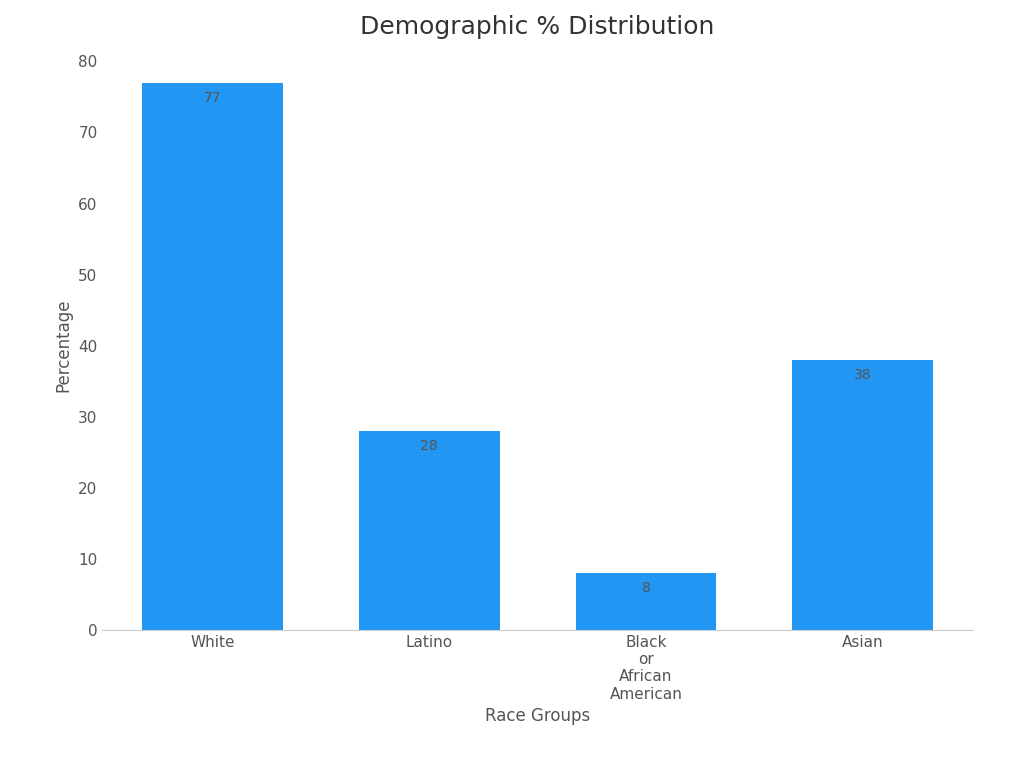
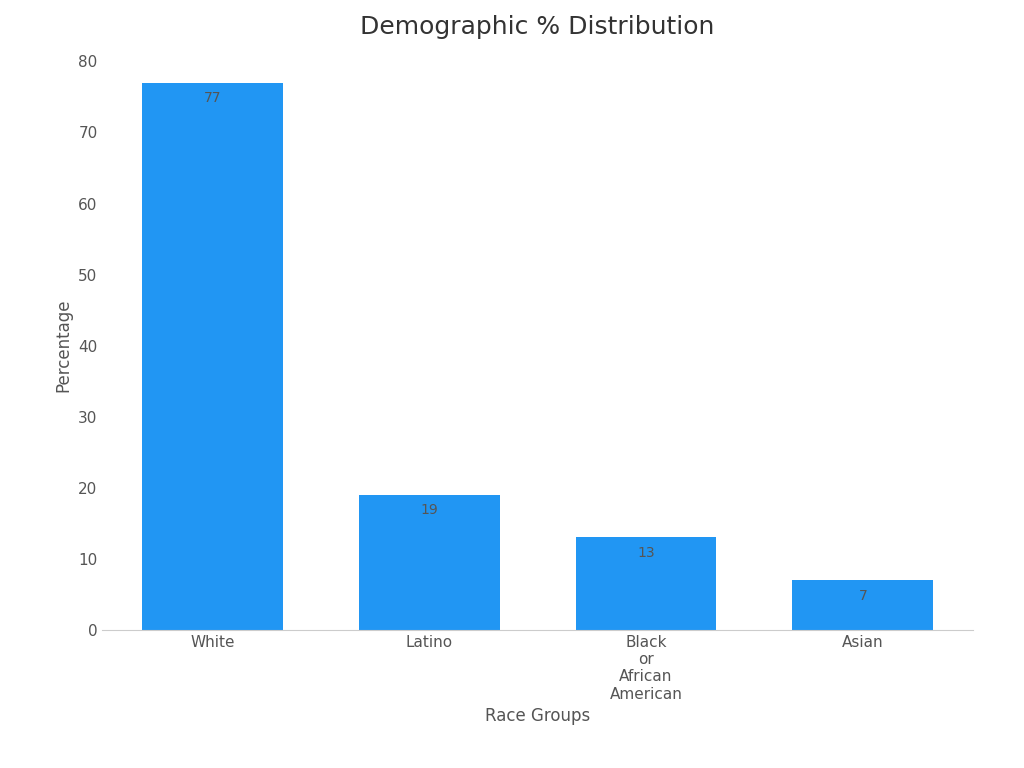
Latino: 28 -> 19
Black or African American: 8 -> 13
Asian: 38 -> 7
